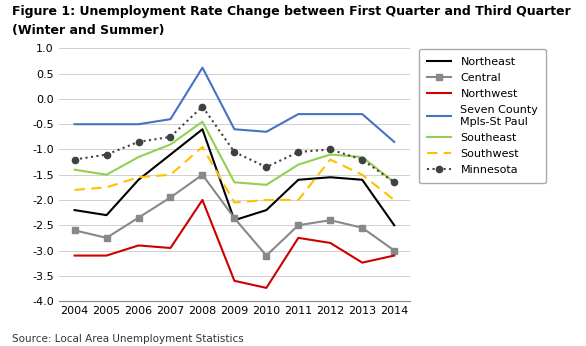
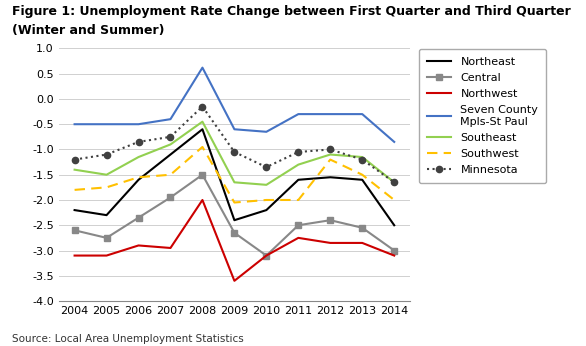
Central/2009: -2.36 -> -2.65
Northwest/2010: -3.74 -> -3.10
Northwest/2013: -3.24 -> -2.85
